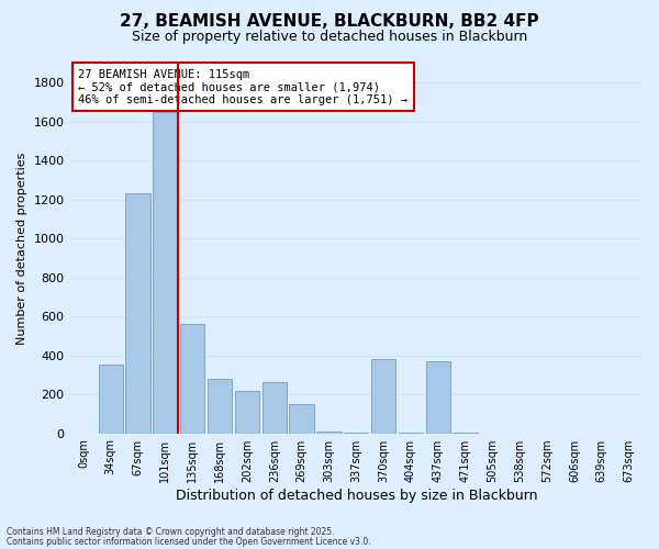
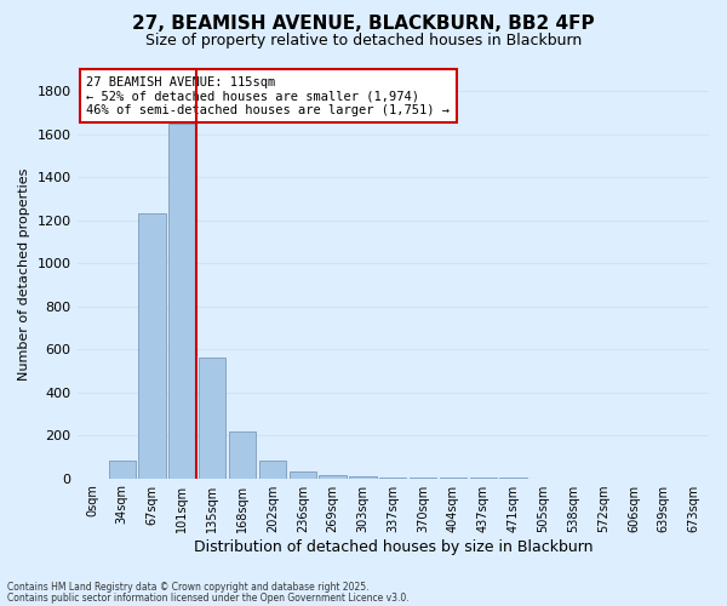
34sqm: 350 -> 80
168sqm: 280 -> 220
202sqm: 220 -> 80
236sqm: 260 -> 30
269sqm: 150 -> 20
370sqm: 380 -> 0
437sqm: 370 -> 0
